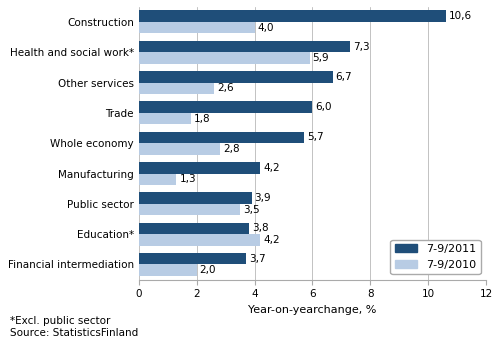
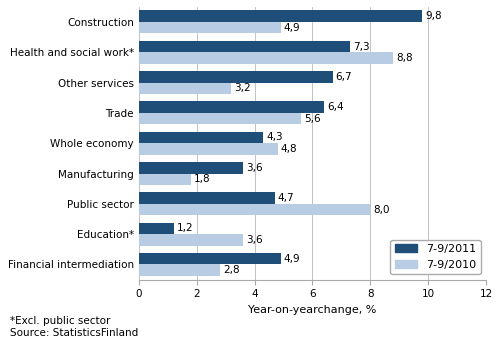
7-9/2011/Construction: 10,6 -> 9,8
7-9/2010/Construction: 4,0 -> 4,9
7-9/2010/Health and social work*: 5,9 -> 8,8
7-9/2010/Other services: 2,6 -> 3,2
7-9/2011/Trade: 6,0 -> 6,4
7-9/2010/Trade: 1,8 -> 5,6
7-9/2011/Whole economy: 5,7 -> 4,3
7-9/2010/Whole economy: 2,8 -> 4,8
7-9/2011/Manufacturing: 4,2 -> 3,6
7-9/2010/Manufacturing: 1,3 -> 1,8
7-9/2011/Public sector: 3,9 -> 4,7
7-9/2010/Public sector: 3,5 -> 8,0
7-9/2011/Education*: 3,8 -> 1,2
7-9/2010/Education*: 4,2 -> 3,6
7-9/2011/Financial intermediation: 3,7 -> 4,9
7-9/2010/Financial intermediation: 2,0 -> 2,8
